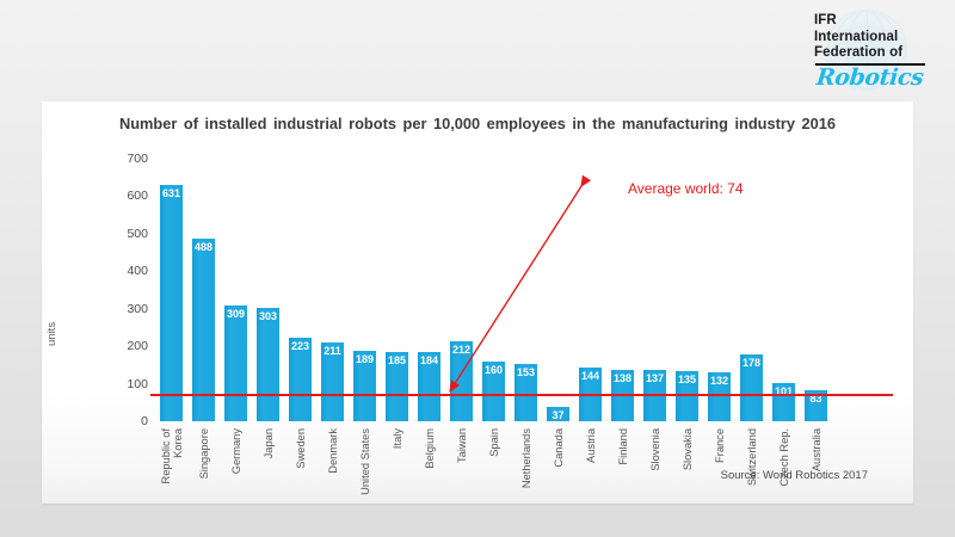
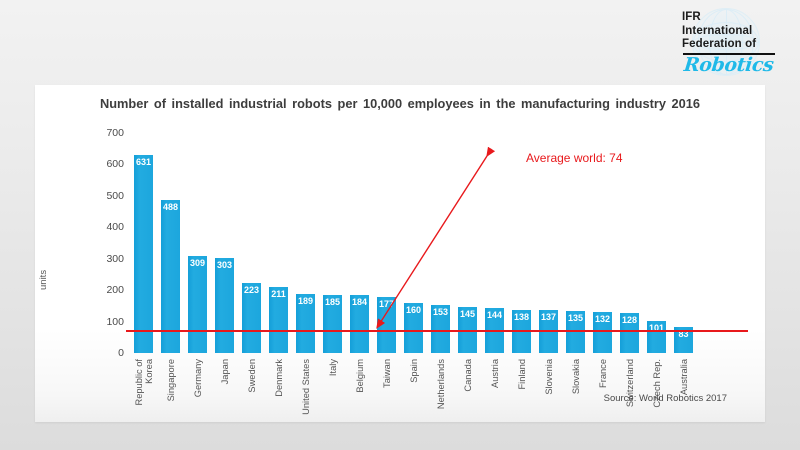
Taiwan: 212 -> 177
Canada: 37 -> 145
Switzerland: 178 -> 128
